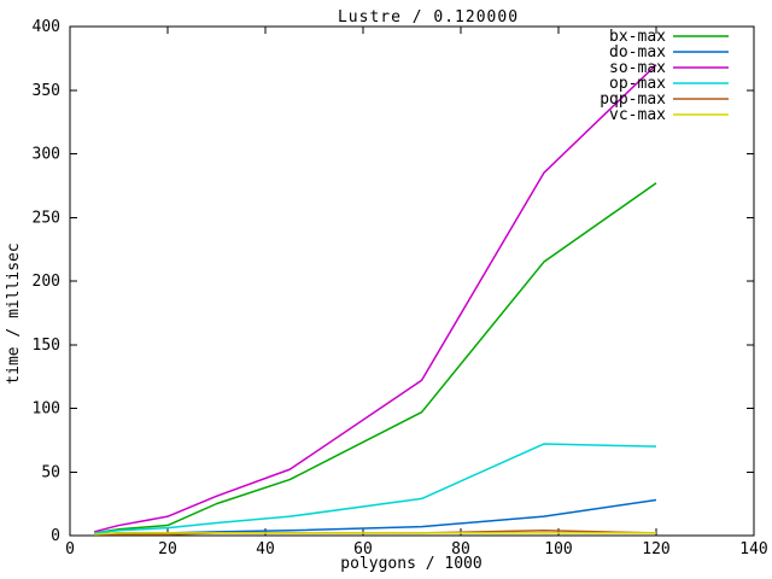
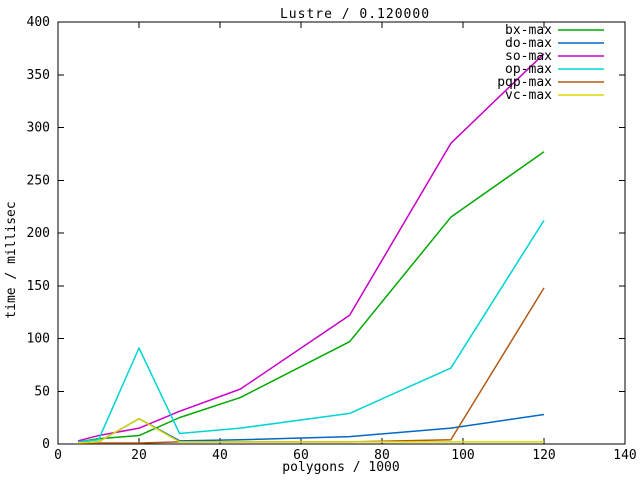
do-max/20: 2 -> 24
op-max/20: 6 -> 91
vc-max/20: 2 -> 24
op-max/120: 70 -> 212
pqp-max/120: 2 -> 148
